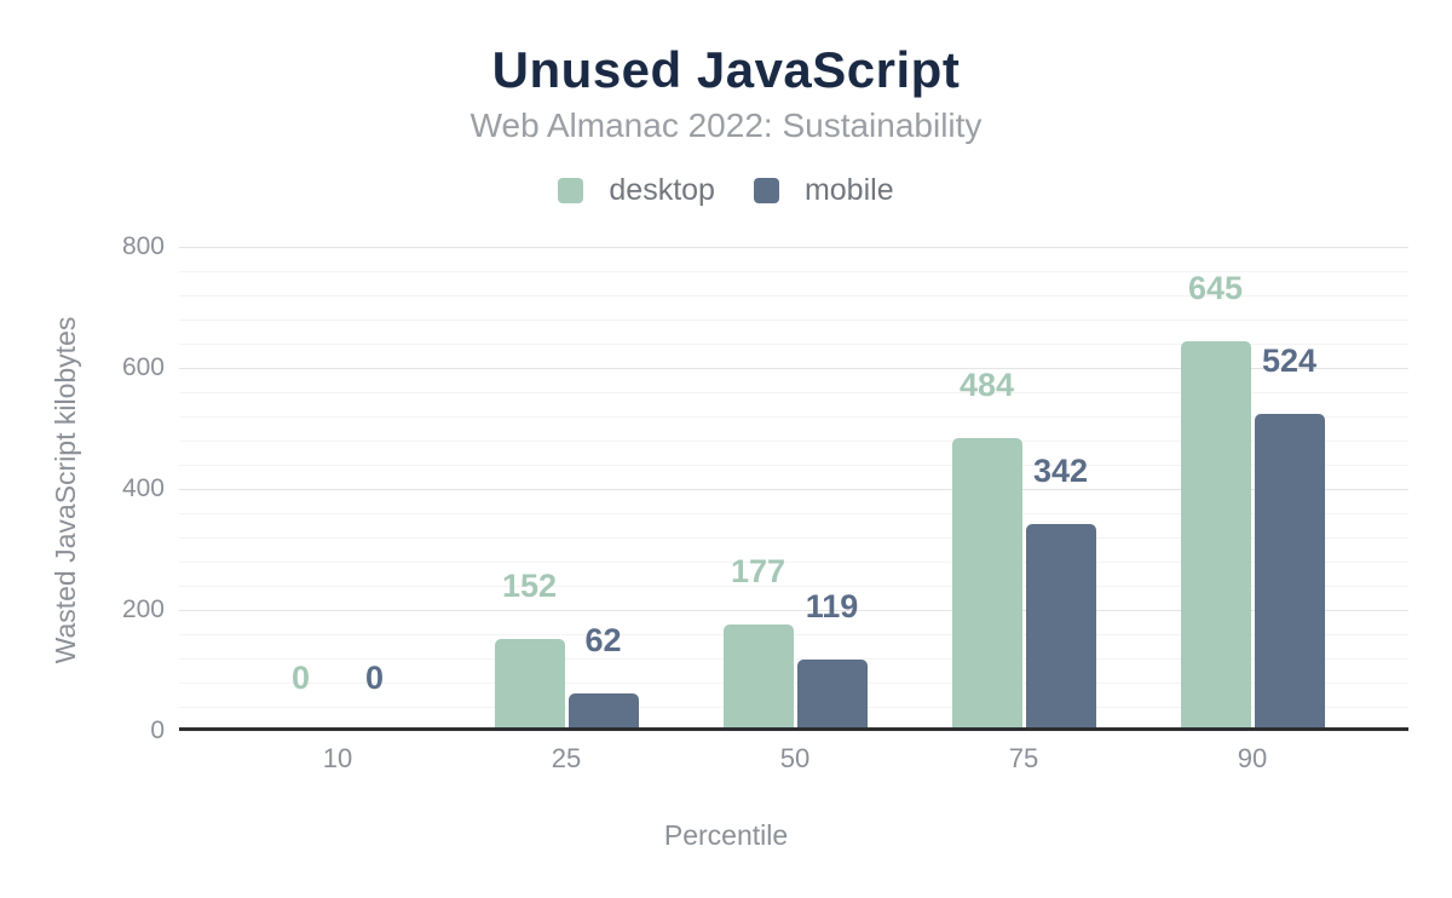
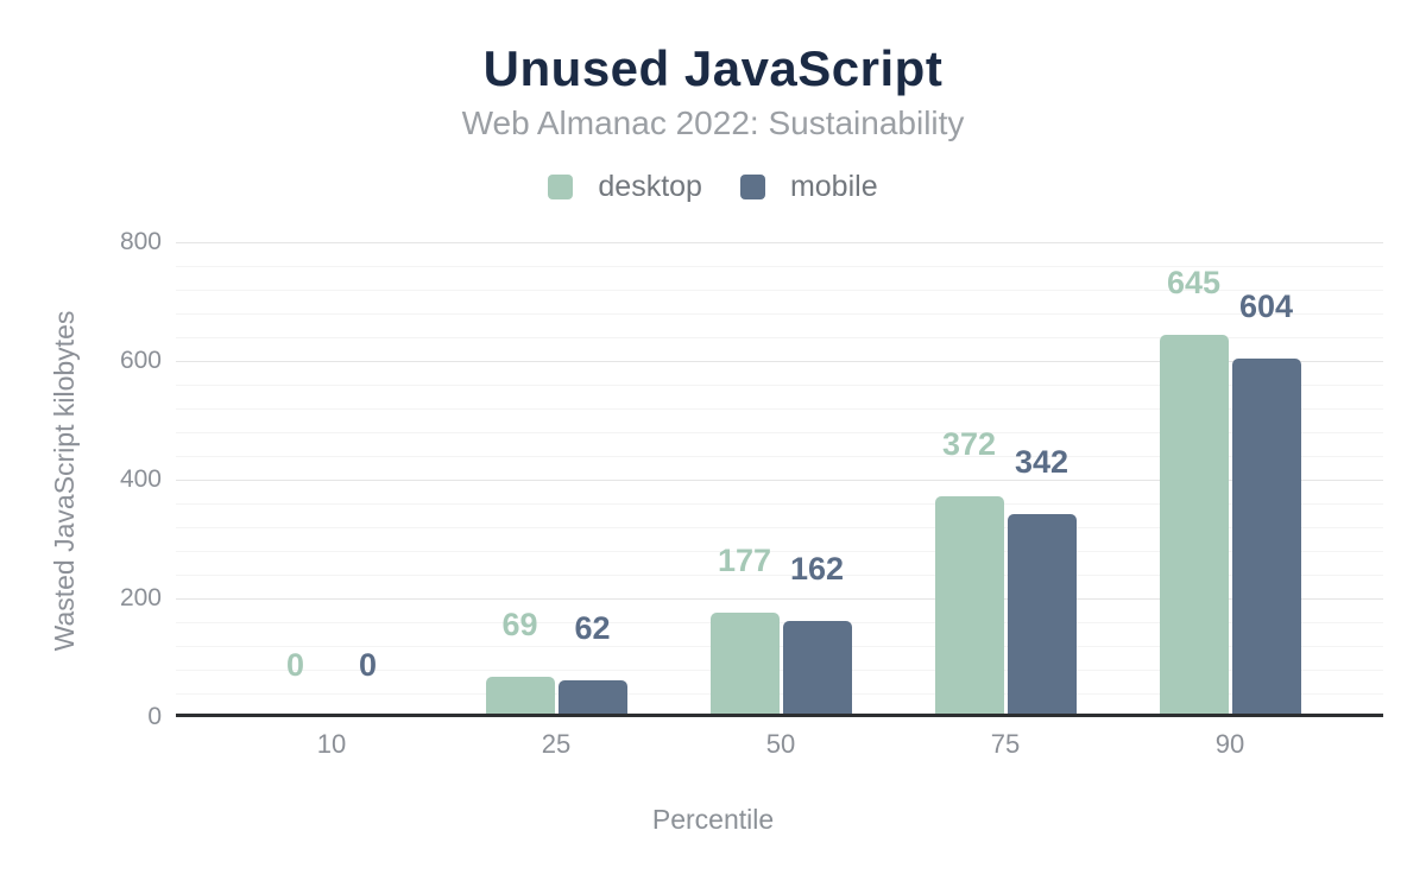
desktop/25: 152 -> 69
mobile/50: 119 -> 162
desktop/75: 484 -> 372
mobile/90: 524 -> 604
